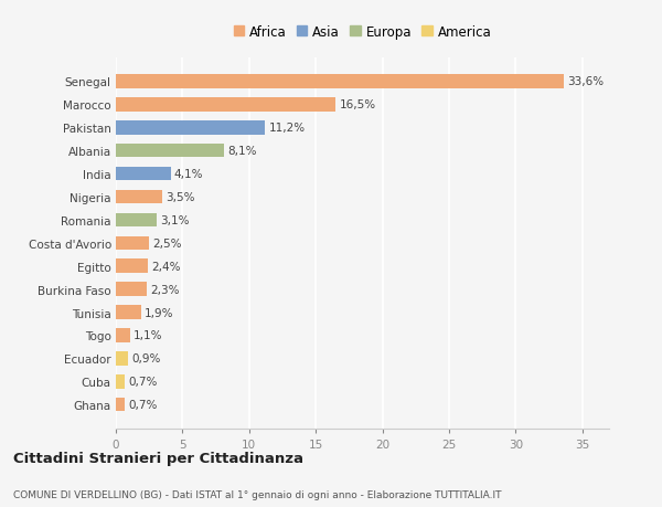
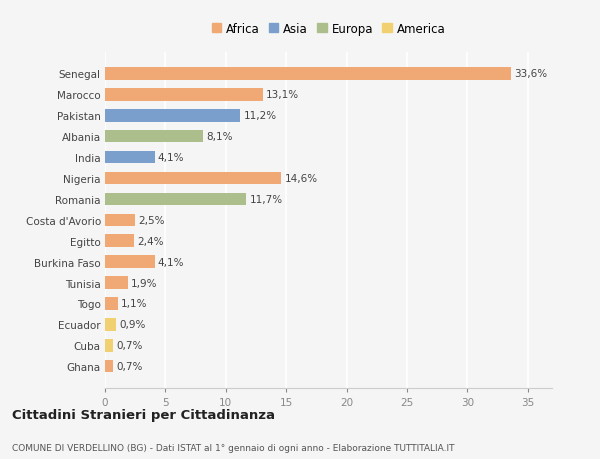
Marocco: 16,5% -> 13,1%
Nigeria: 3,5% -> 14,6%
Romania: 3,1% -> 11,7%
Burkina Faso: 2,3% -> 4,1%
